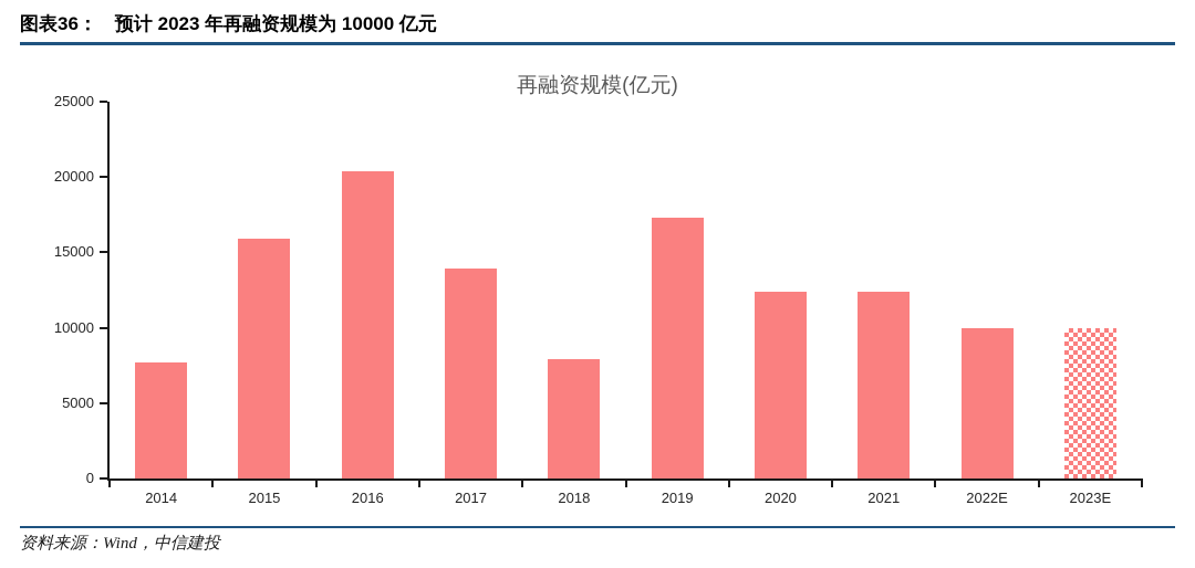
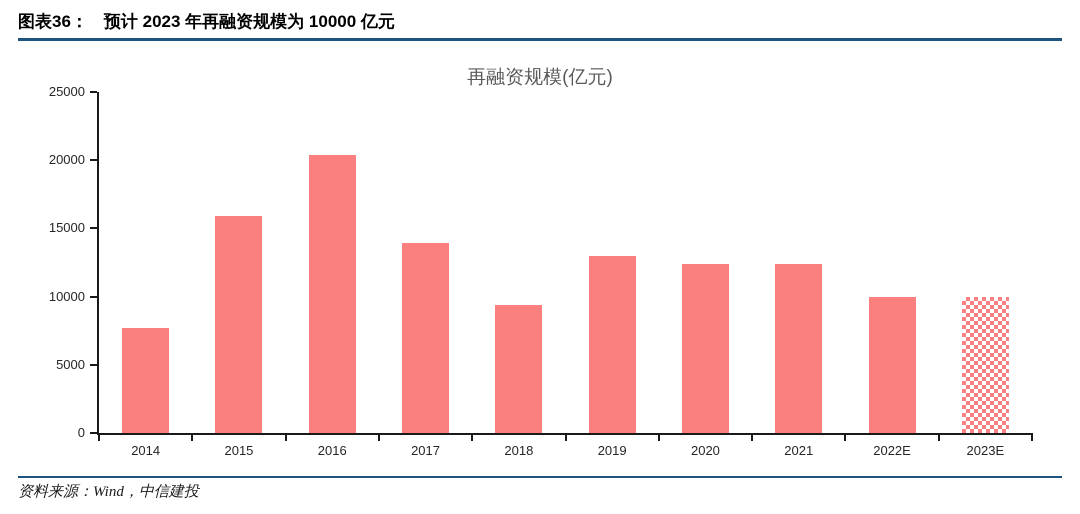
2018: 7900 -> 9400
2019: 17300 -> 13000
